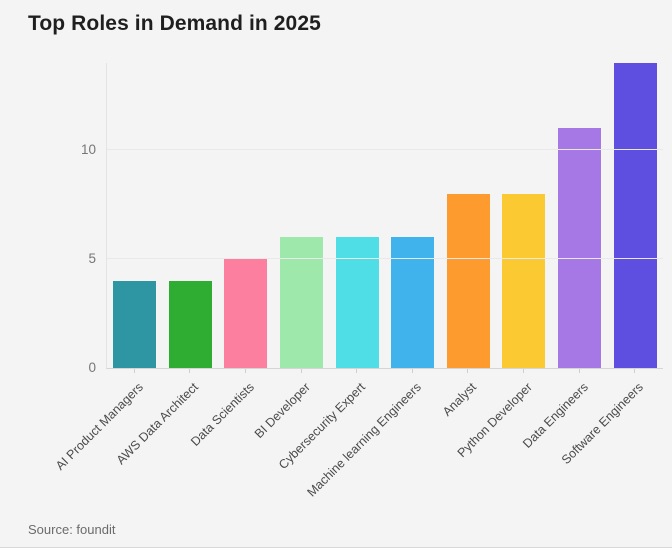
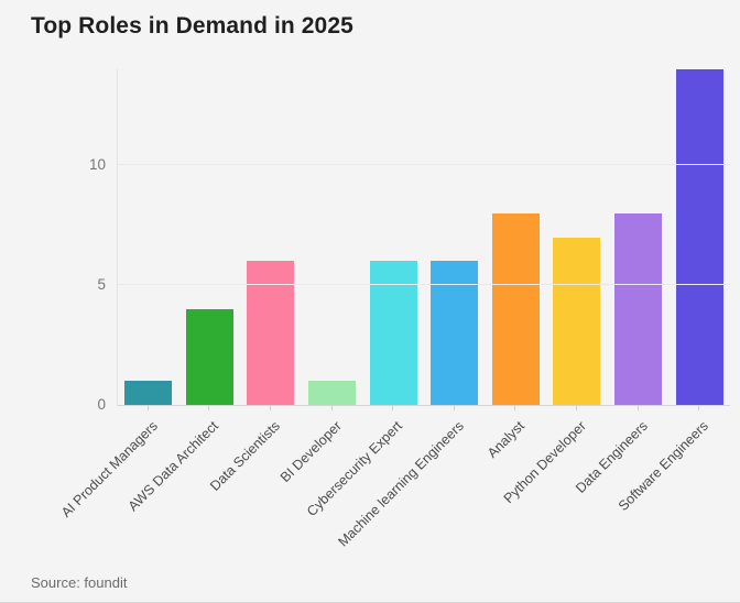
AI Product Managers: 4 -> 1
Data Scientists: 5 -> 6
BI Developer: 6 -> 1
Python Developer: 8 -> 7
Data Engineers: 11 -> 8
